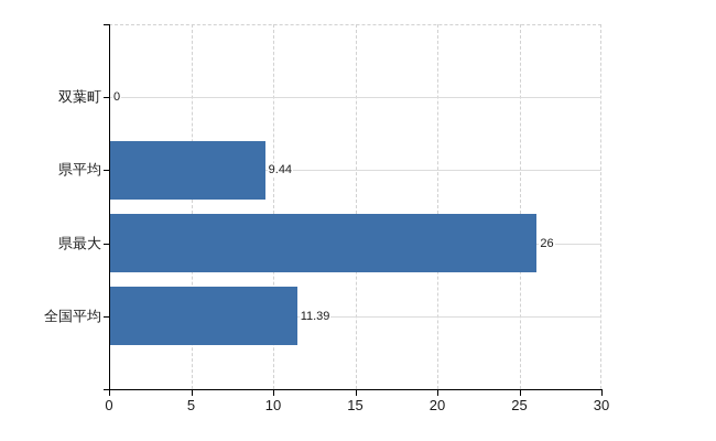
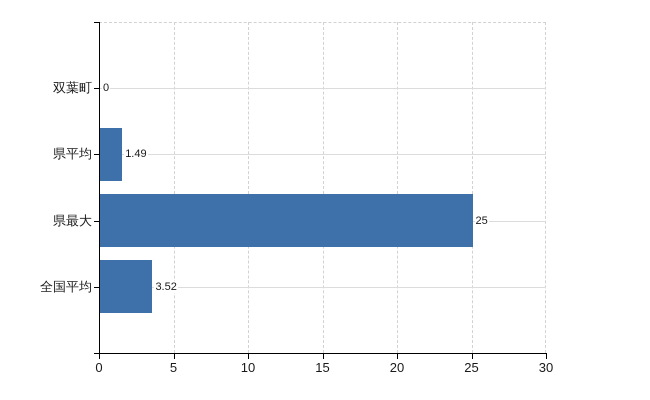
県平均: 9.44 -> 1.49
県最大: 26 -> 25
全国平均: 11.39 -> 3.52
